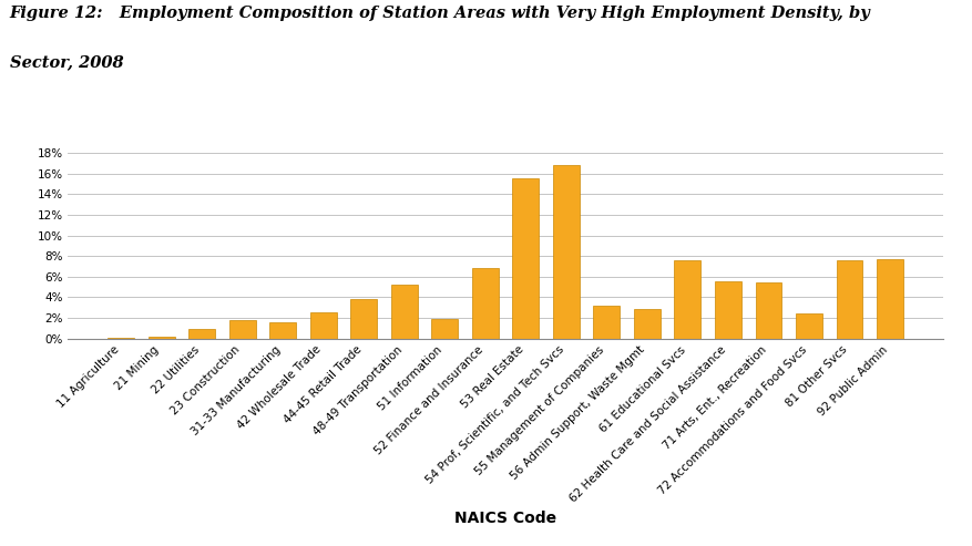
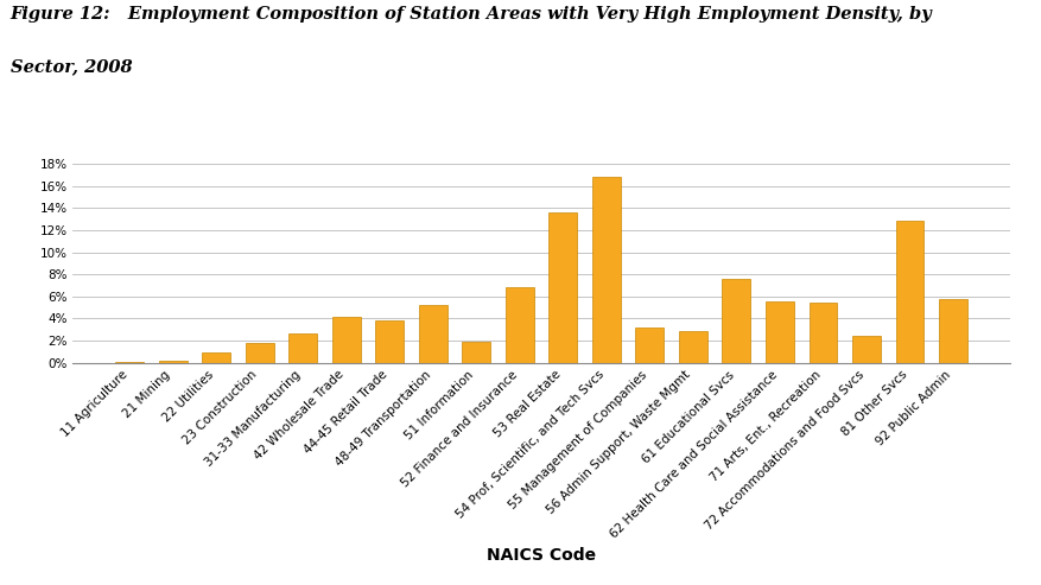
31-33 Manufacturing: 1.6% -> 2.6%
42 Wholesale Trade: 2.5% -> 4.2%
53 Real Estate: 15.5% -> 13.6%
81 Other Svcs: 7.5% -> 12.8%
92 Public Admin: 7.7% -> 5.8%
